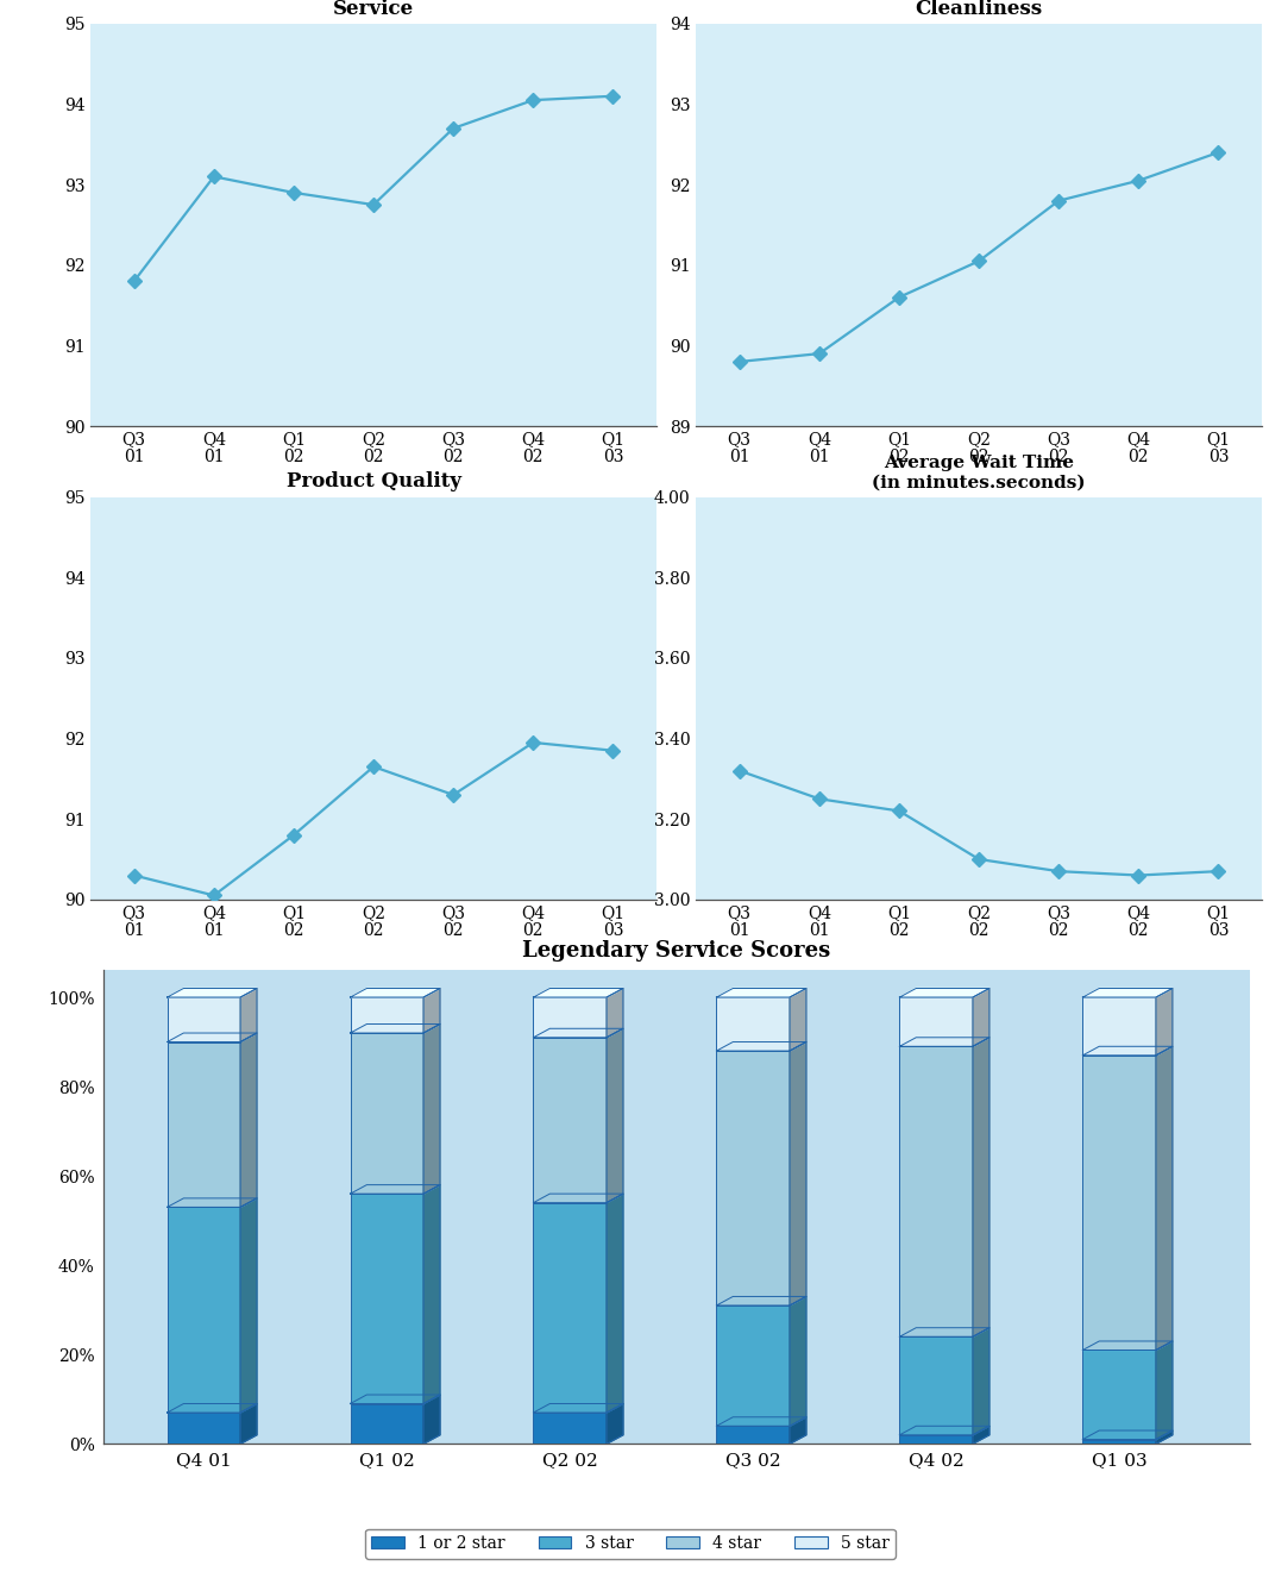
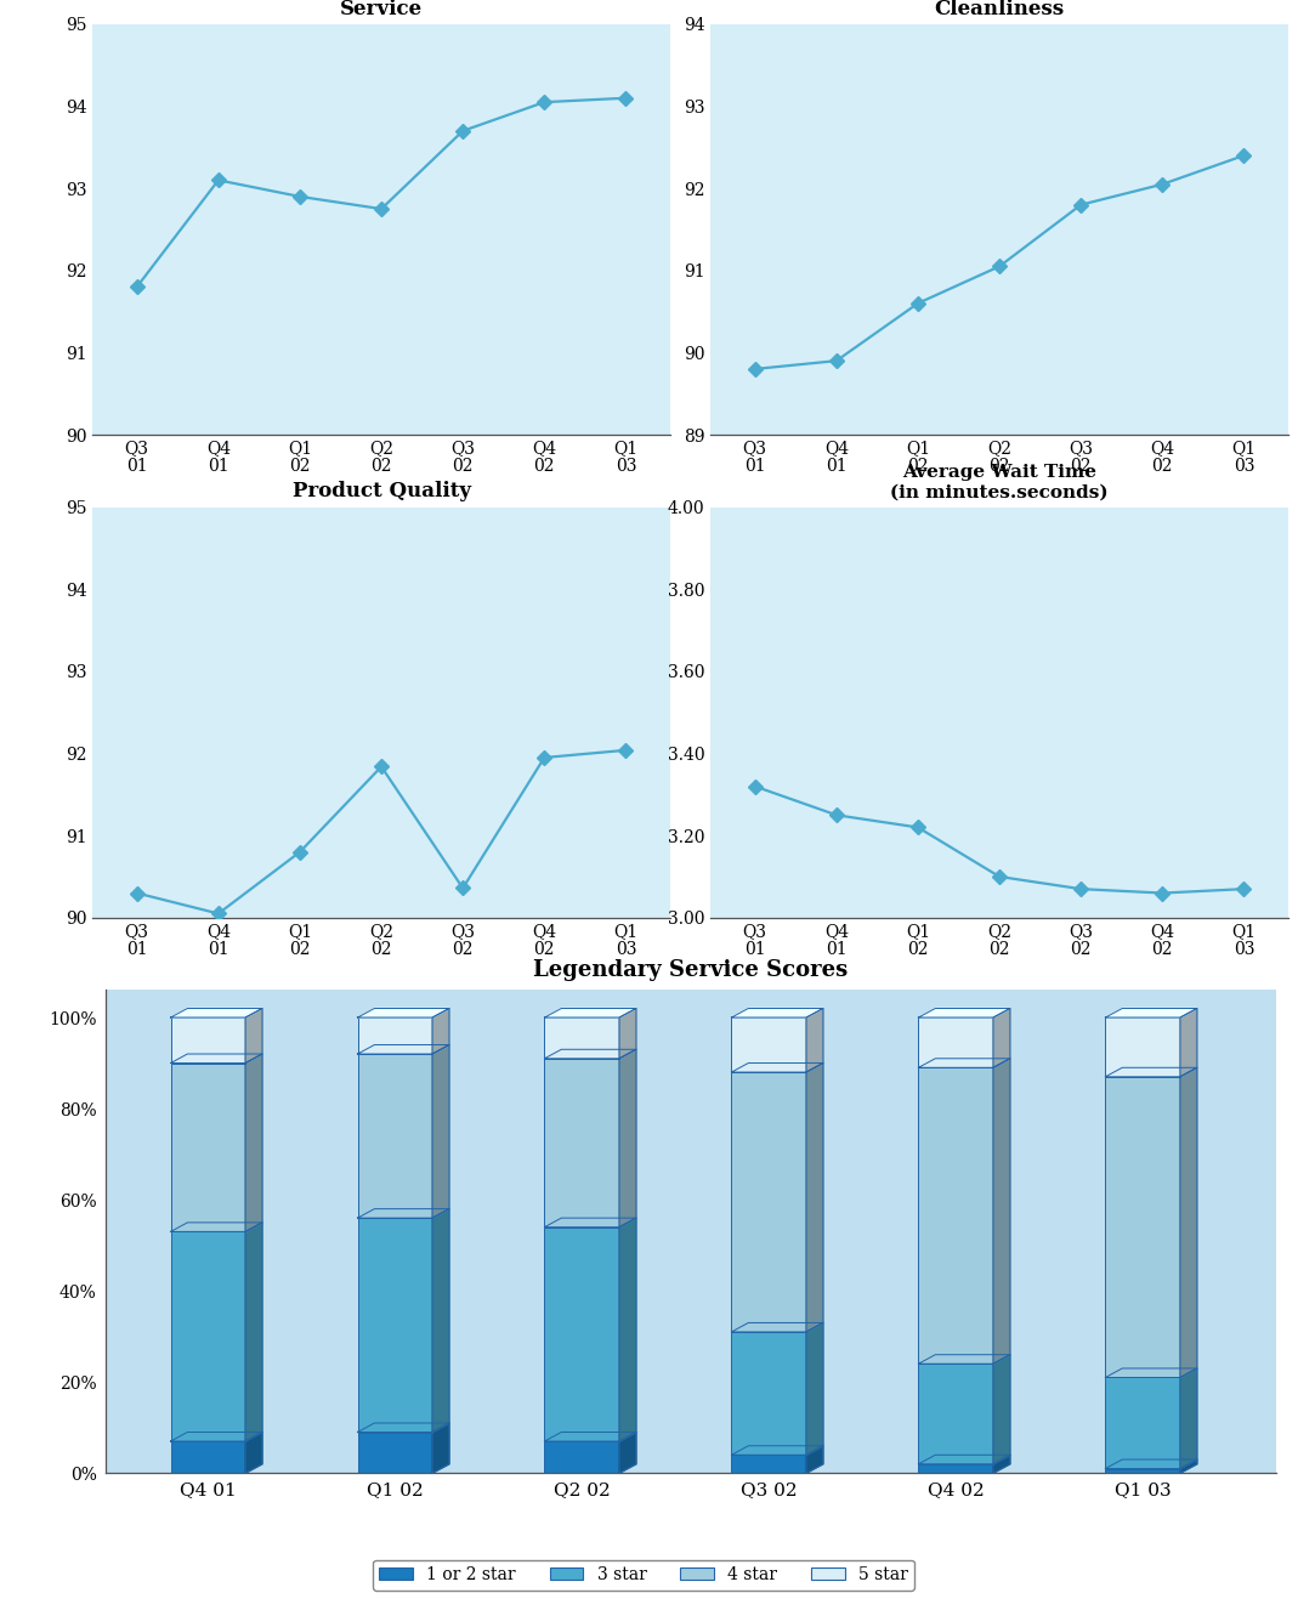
Product Quality/Q2 02: 91.65 -> 91.84
Product Quality/Q3 02: 91.30 -> 90.36
Product Quality/Q1 03: 91.85 -> 92.04
